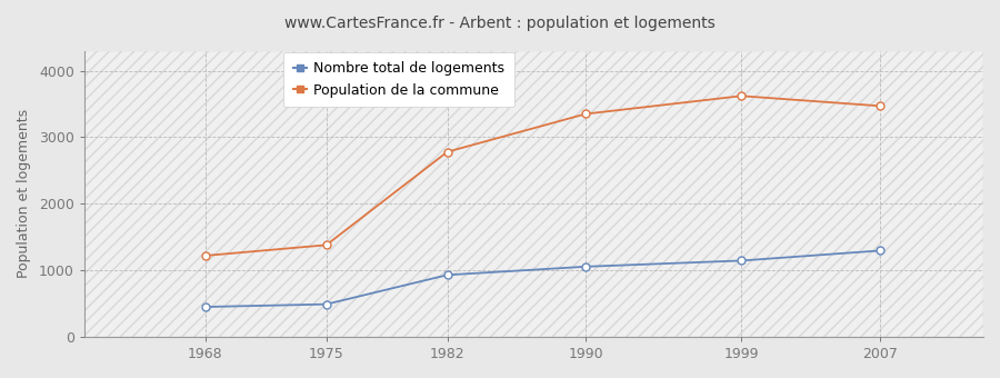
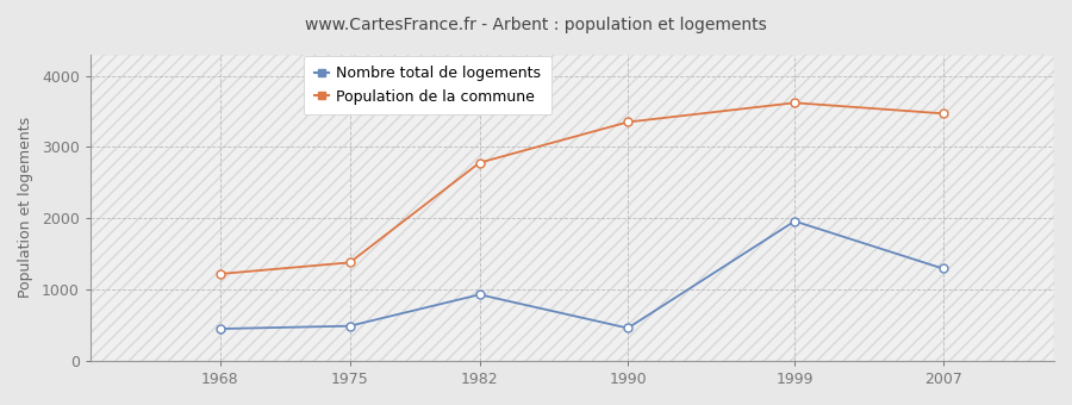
Nombre total de logements/1990: 1060 -> 460
Nombre total de logements/1999: 1140 -> 1960
